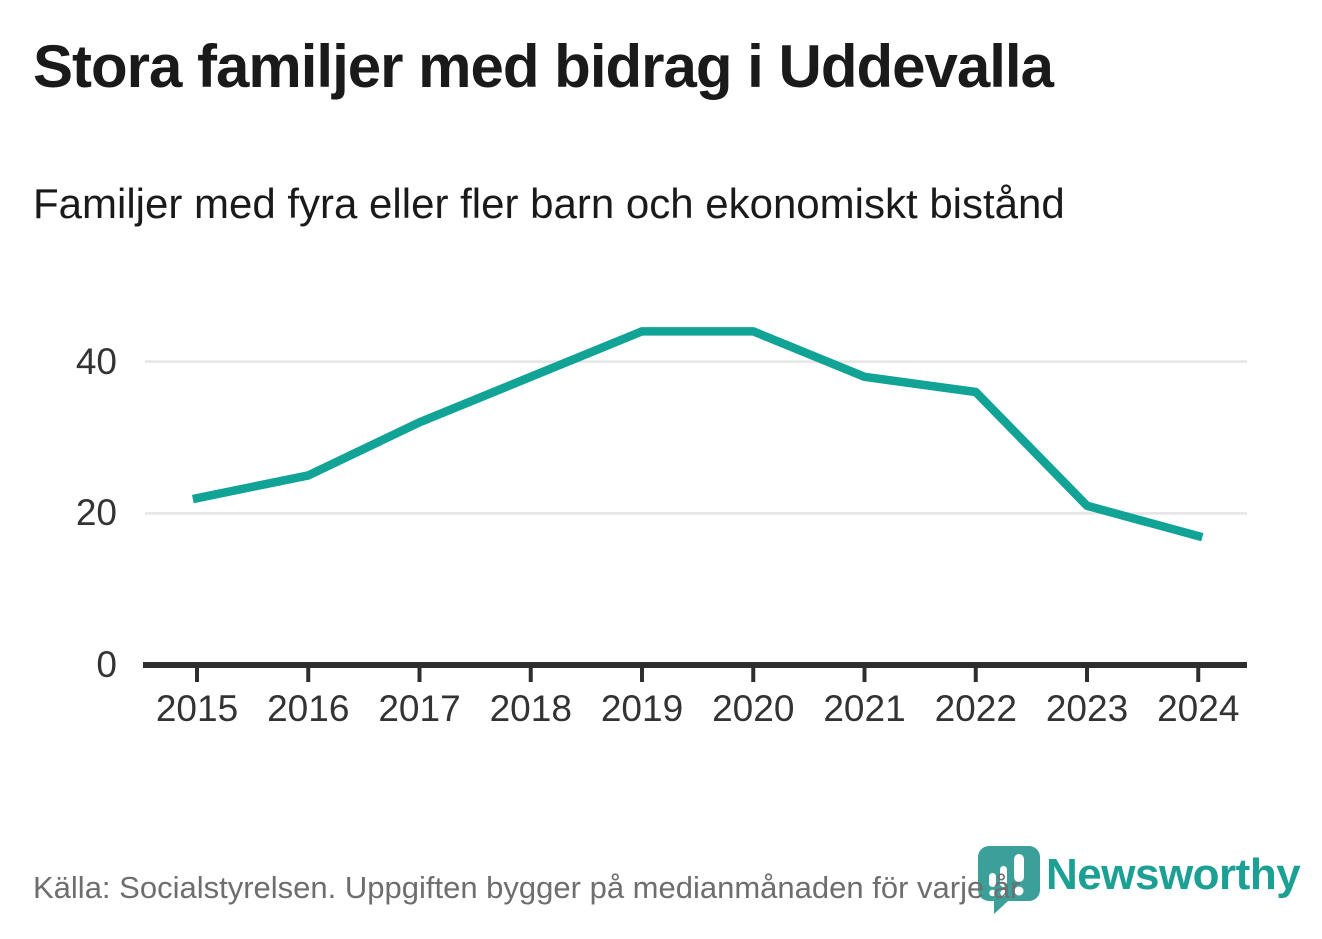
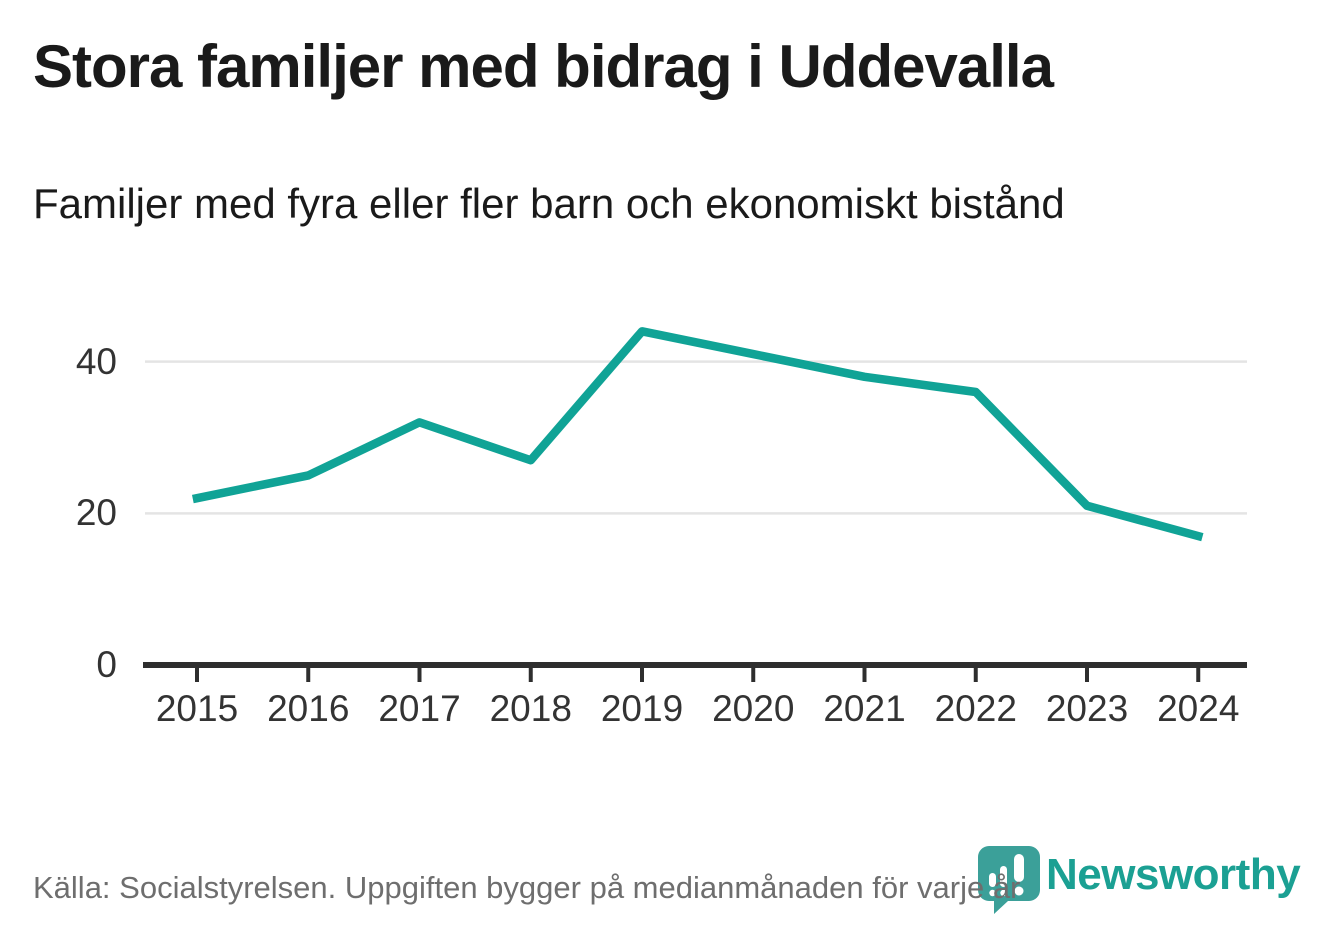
2018: 38 -> 27
2020: 44 -> 41
